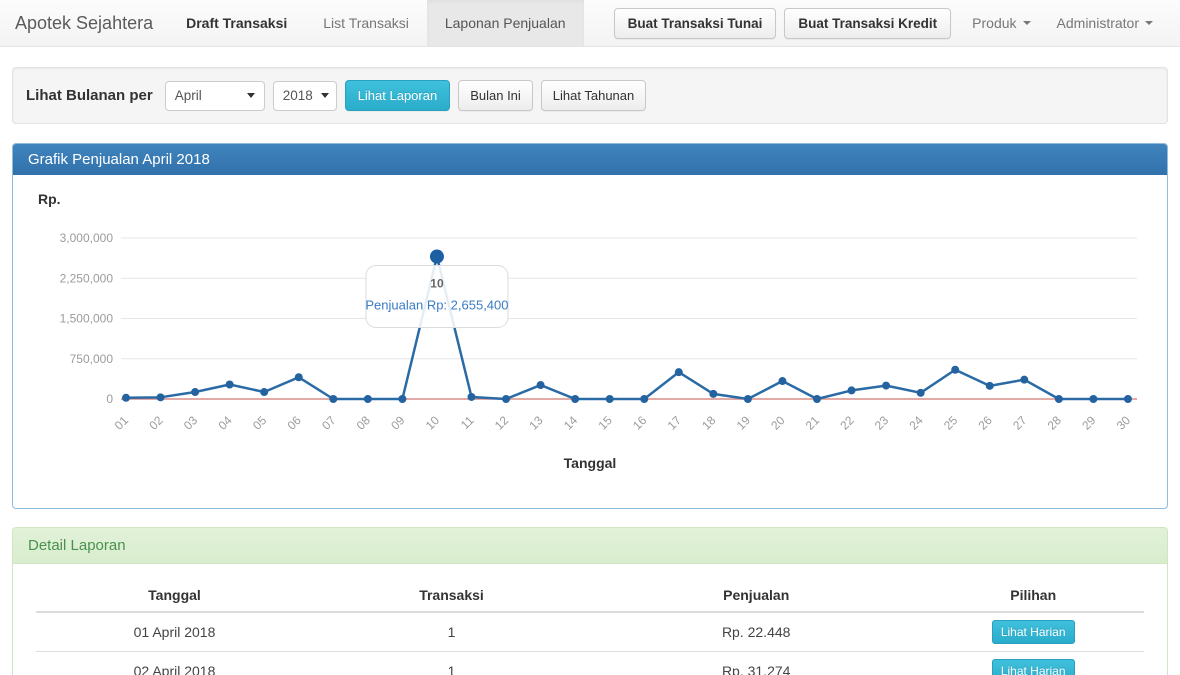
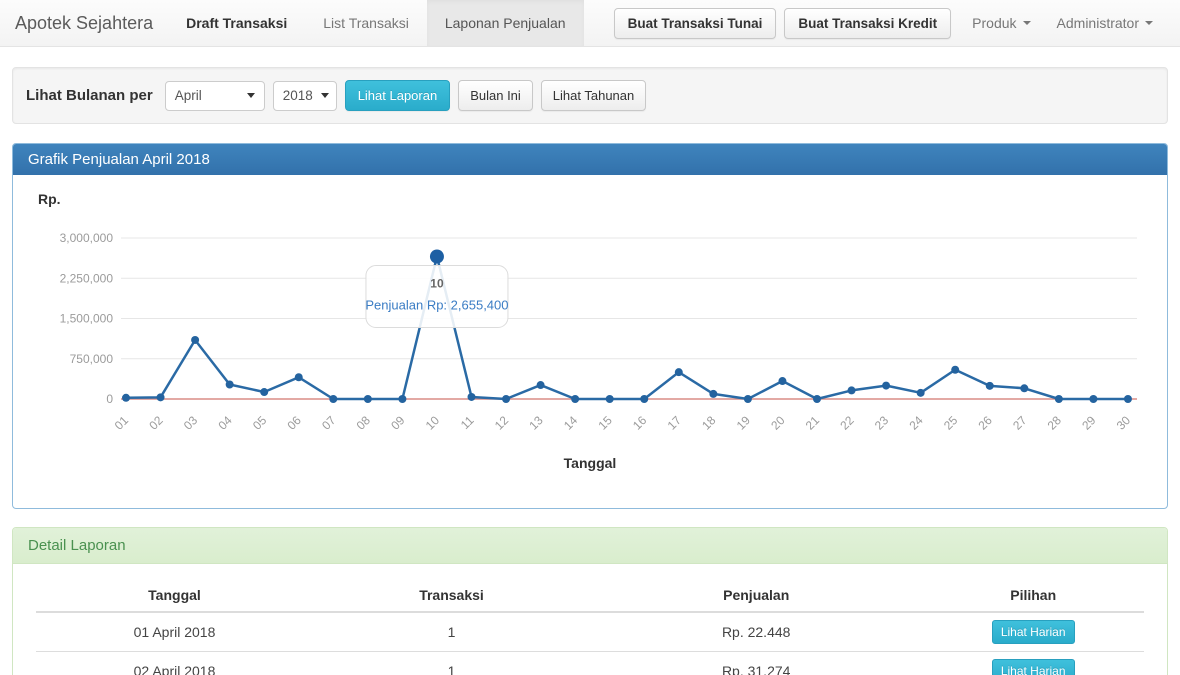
03: 100000 -> 1100000
27: 400000 -> 200000
